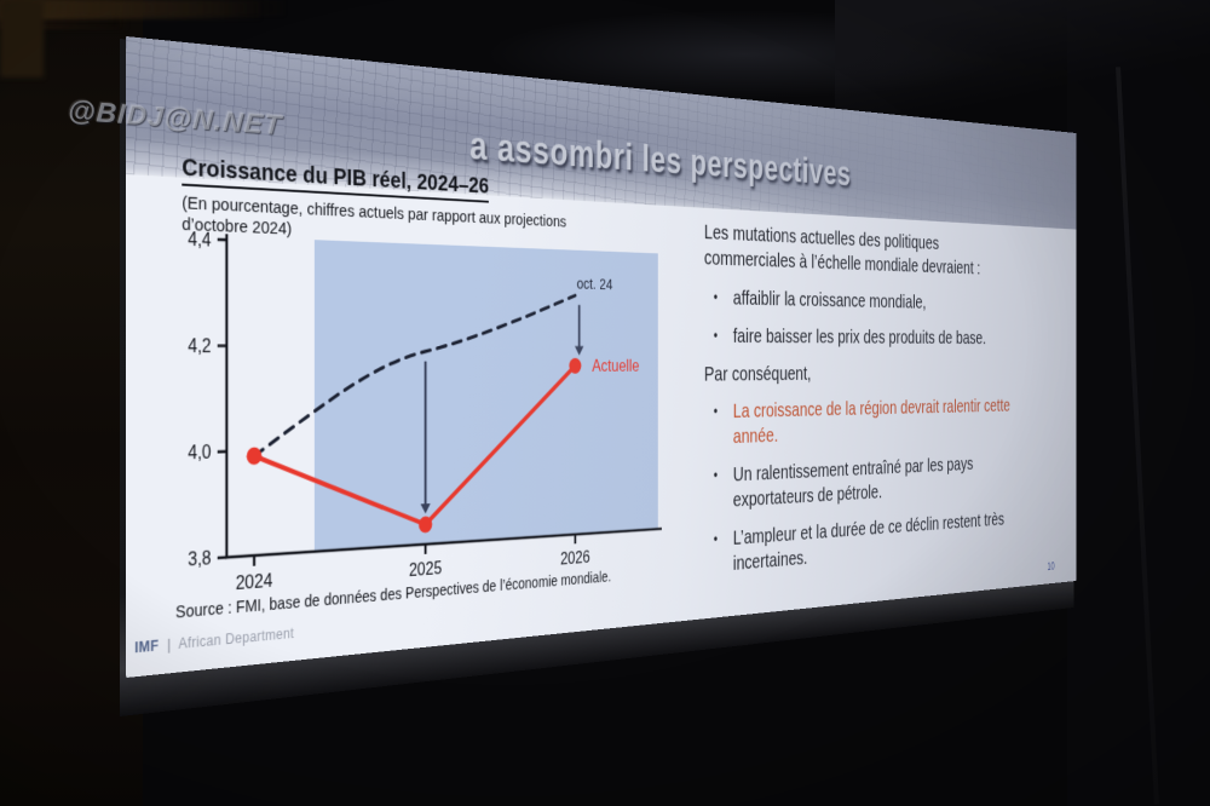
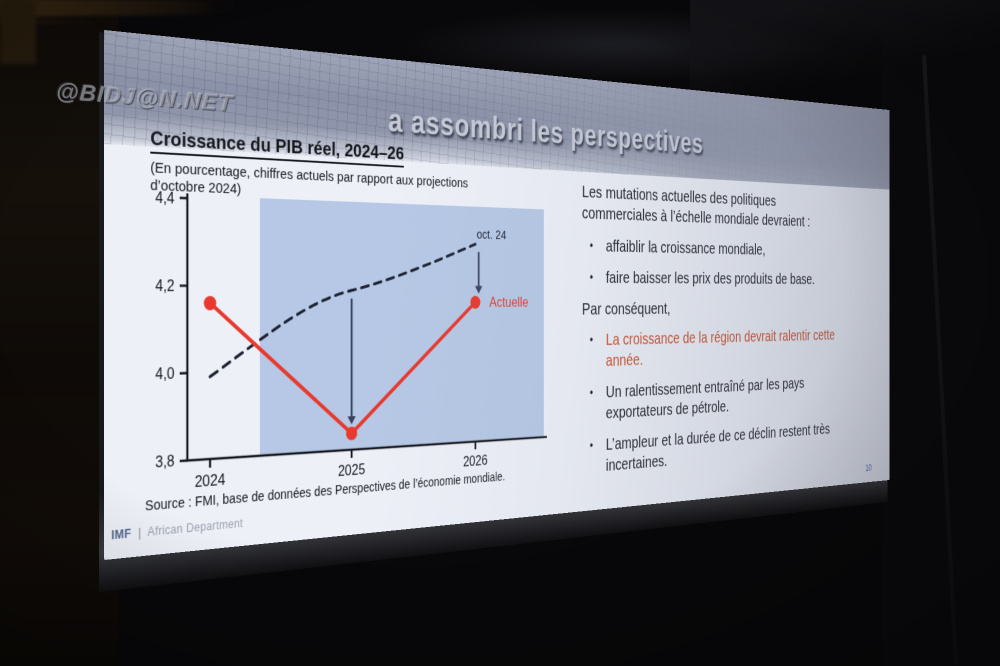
Actuelle/2024: 3,99 -> 4,16
